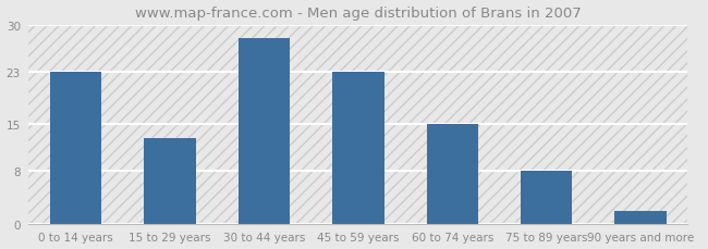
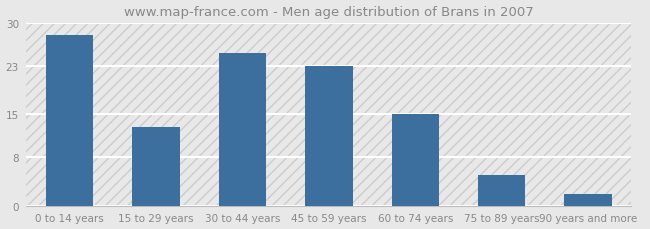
0 to 14 years: 23 -> 28
30 to 44 years: 28 -> 25
75 to 89 years: 8 -> 5
